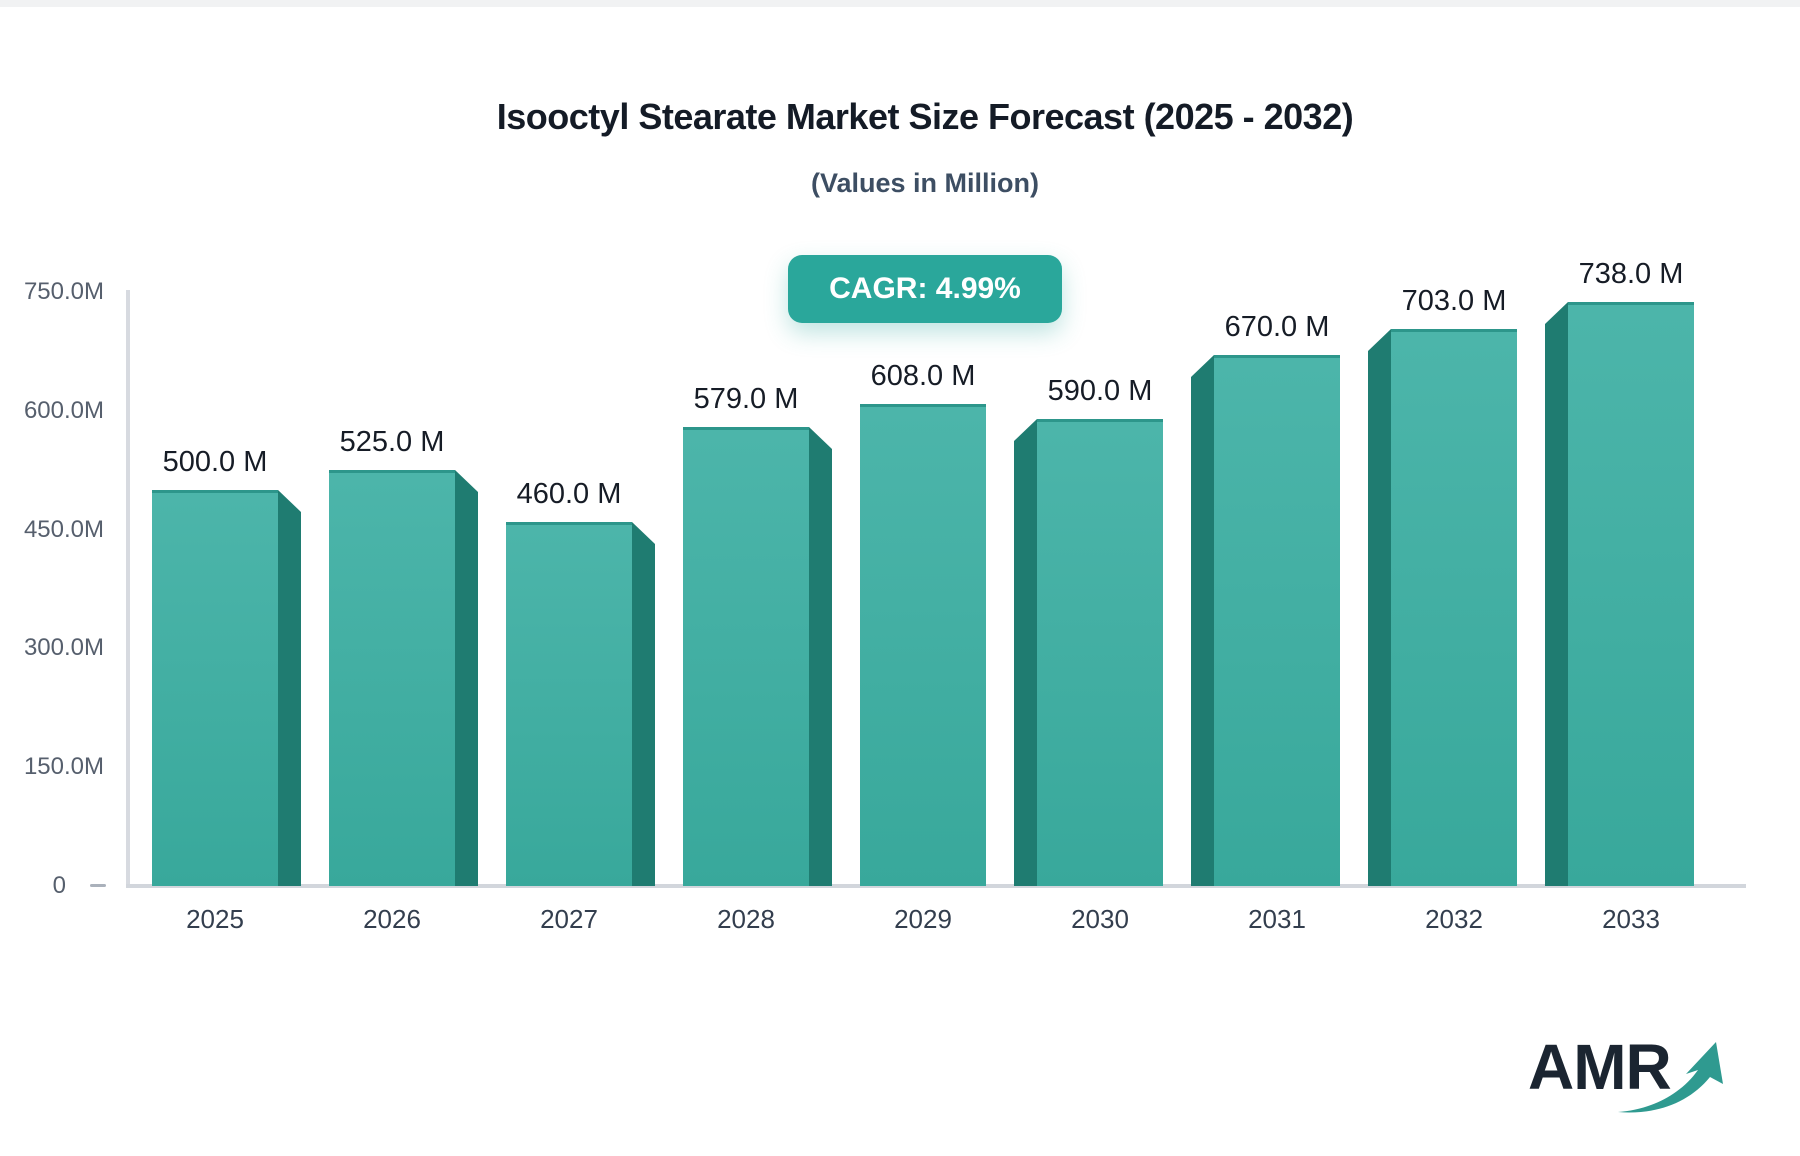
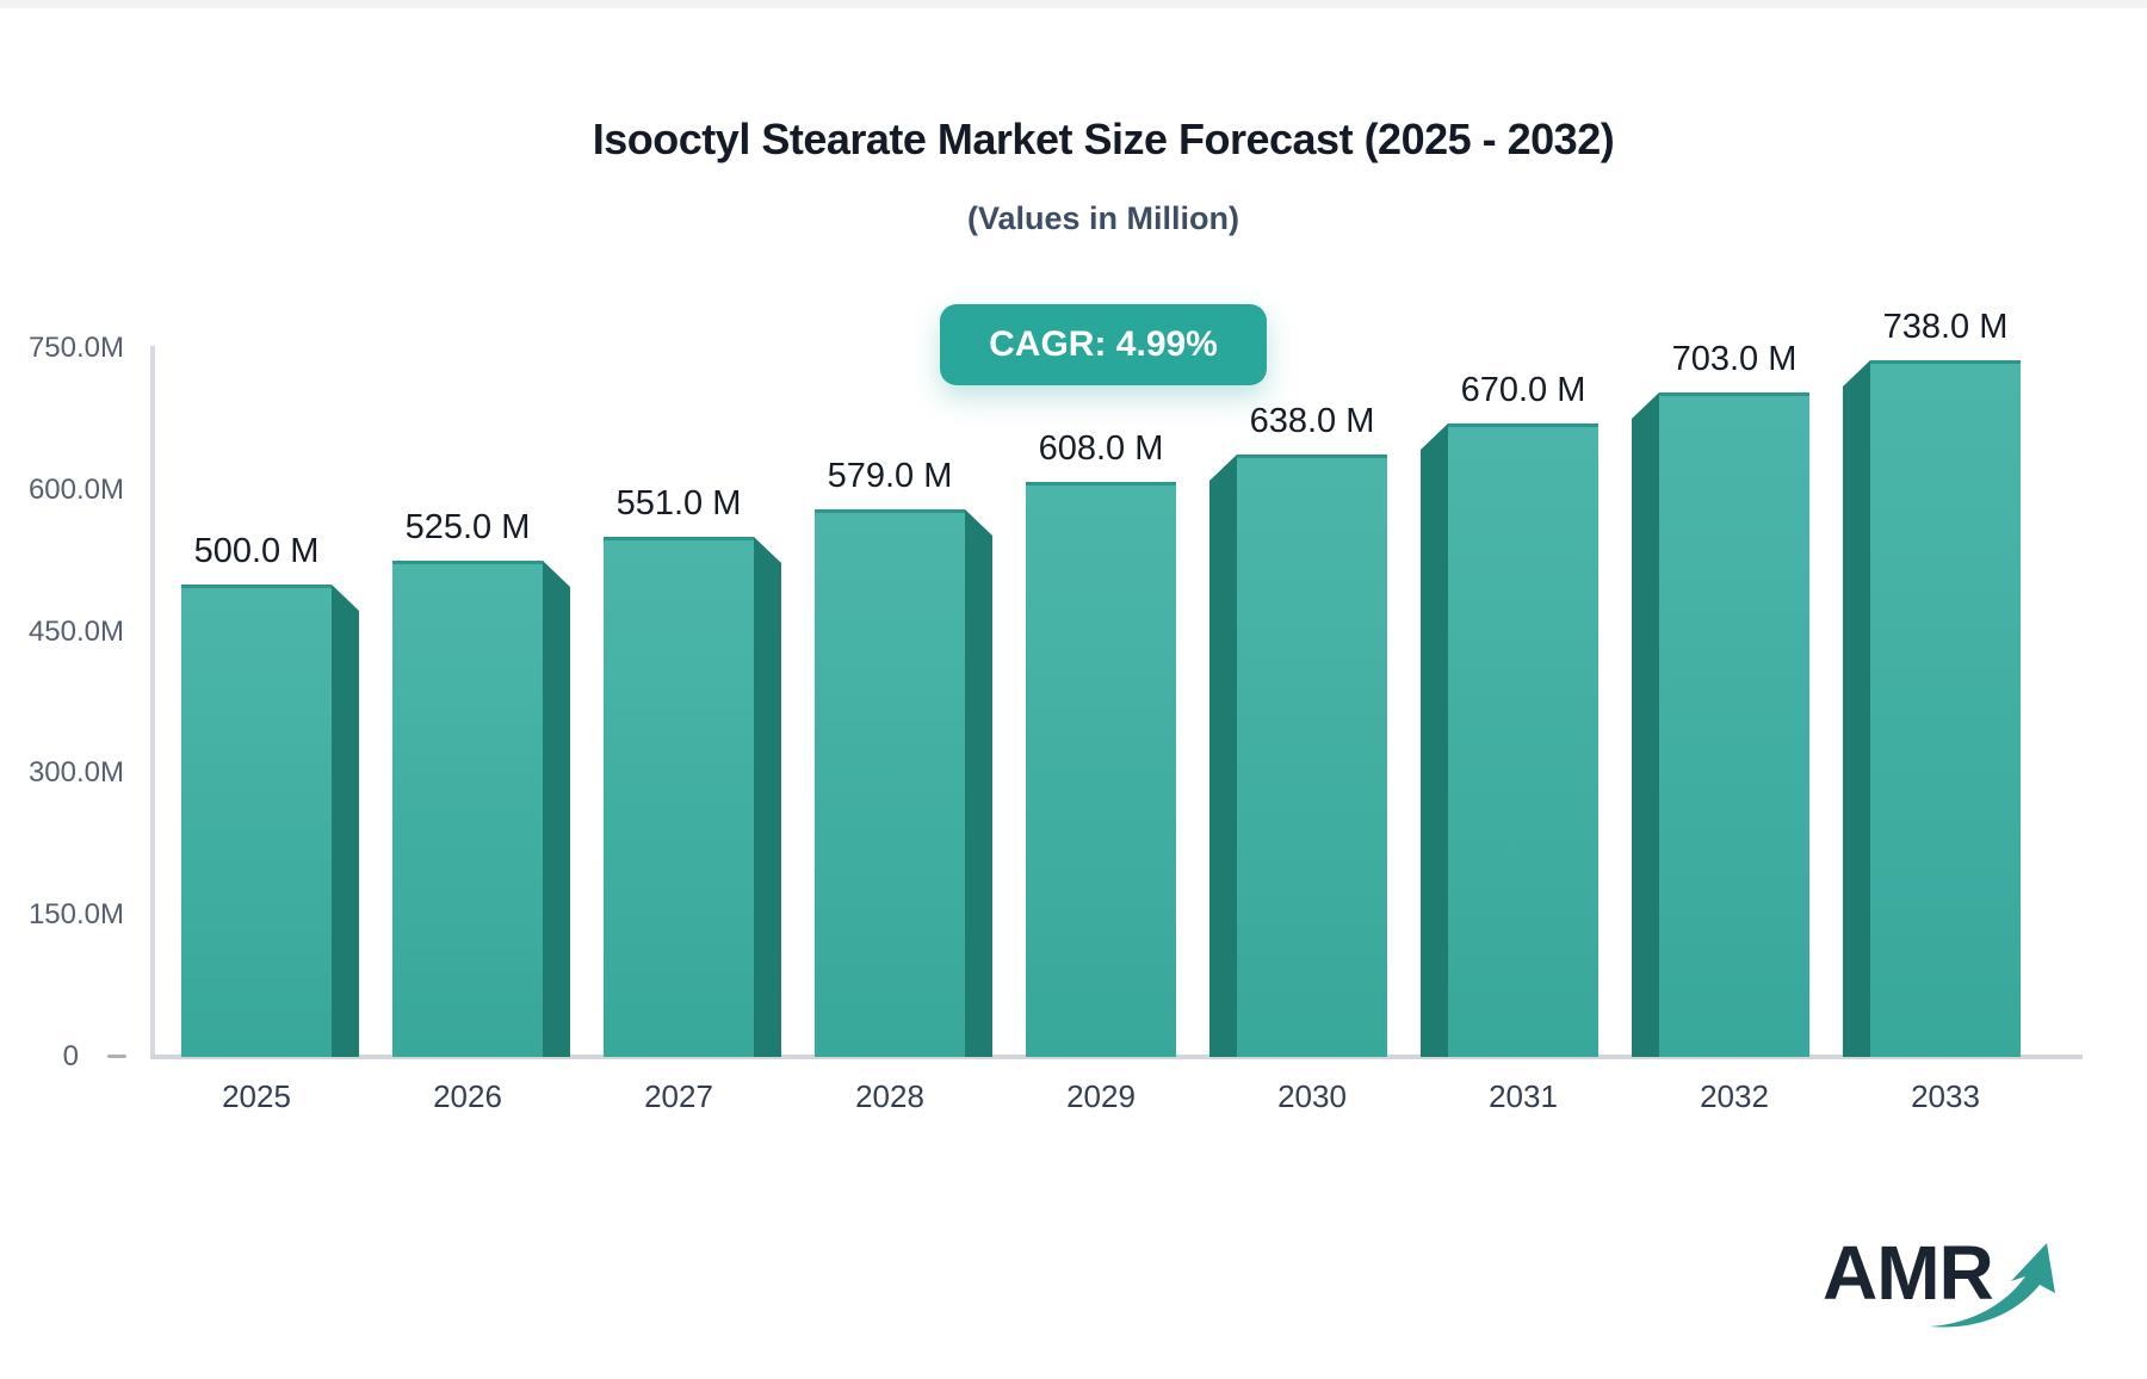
2027: 460.0 -> 551.0
2030: 590.0 -> 638.0
